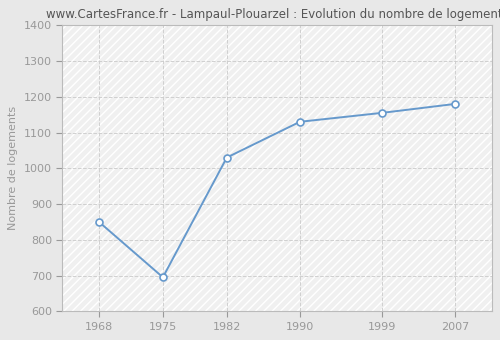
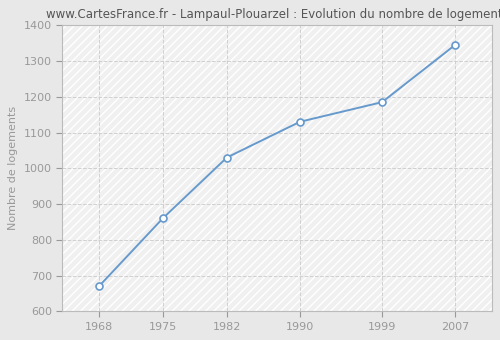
1968: 850 -> 670
1975: 695 -> 860
1999: 1155 -> 1185
2007: 1180 -> 1345
